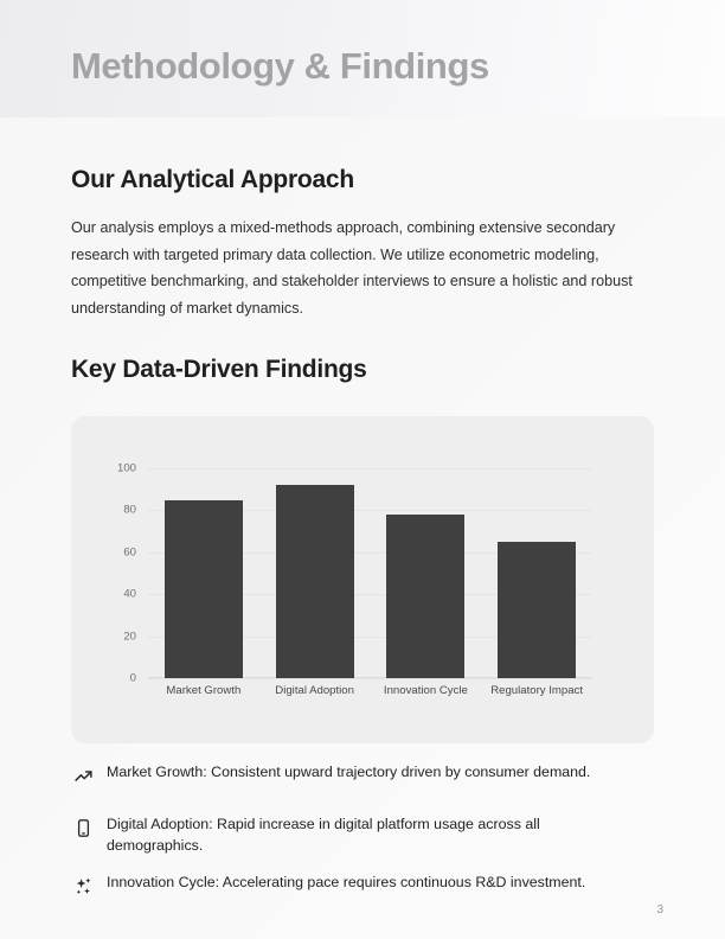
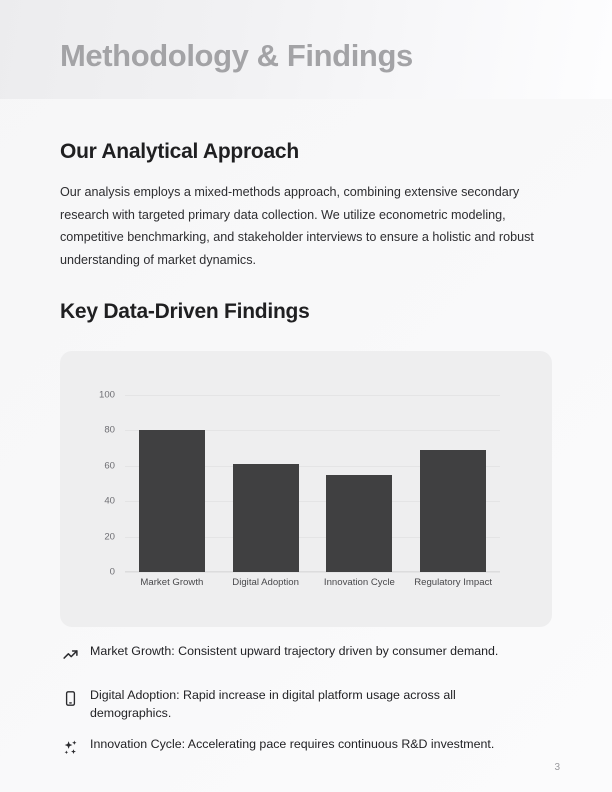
Market Growth: 85 -> 80
Digital Adoption: 92 -> 61
Innovation Cycle: 78 -> 55
Regulatory Impact: 65 -> 69
